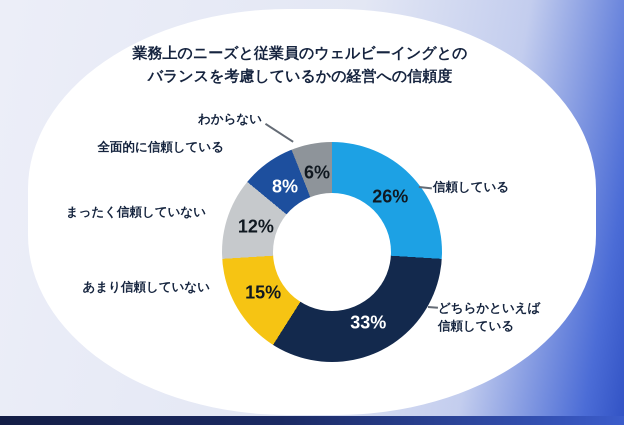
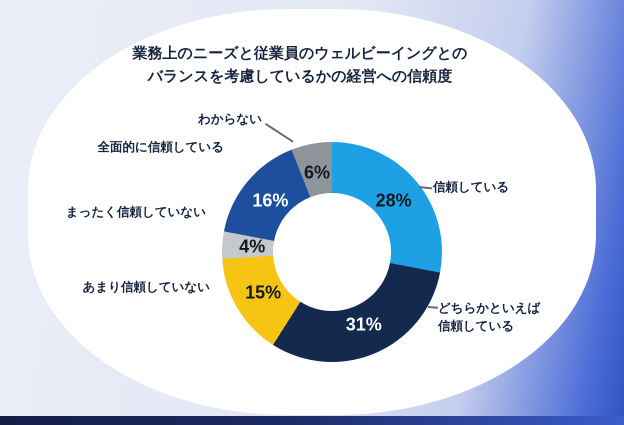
信頼している: 26% -> 28%
どちらかといえば信頼している: 33% -> 31%
まったく信頼していない: 12% -> 4%
全面的に信頼している: 8% -> 16%
